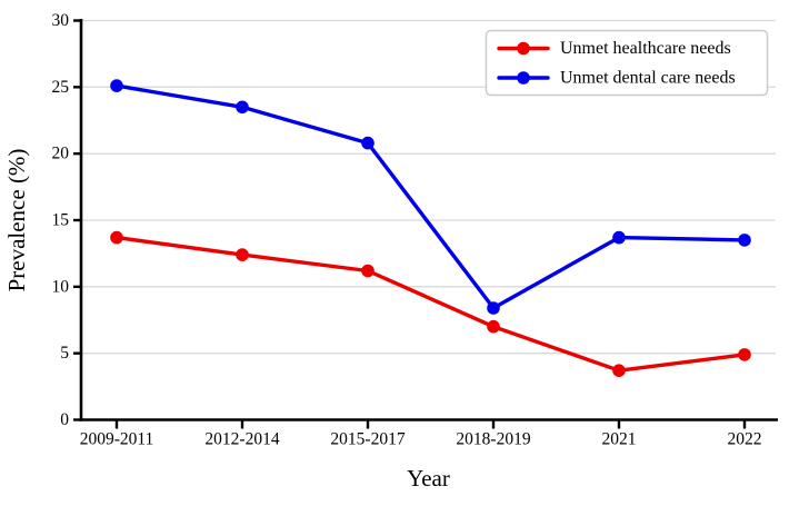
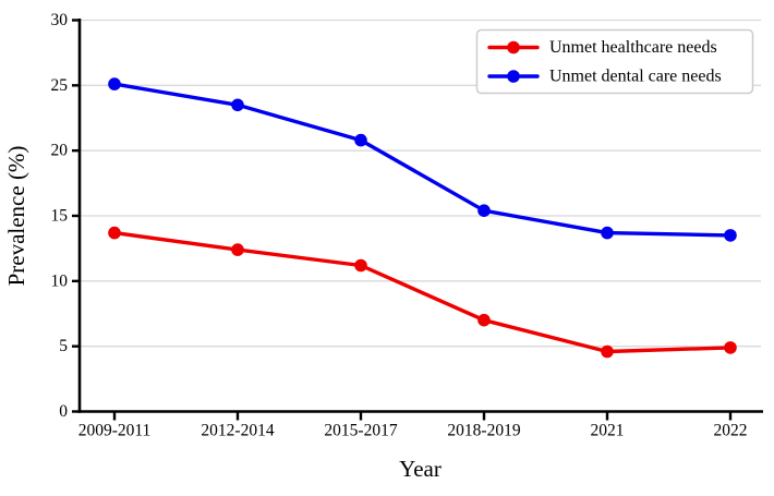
Unmet dental care needs/2018-2019: 8.4 -> 15.4
Unmet healthcare needs/2021: 3.7 -> 4.6
